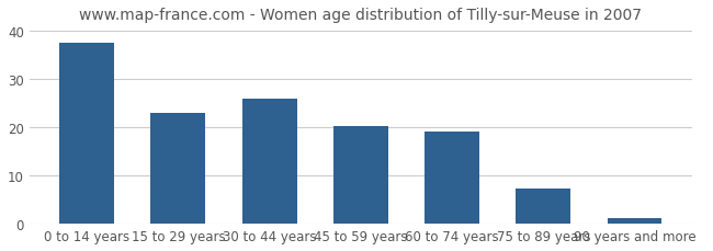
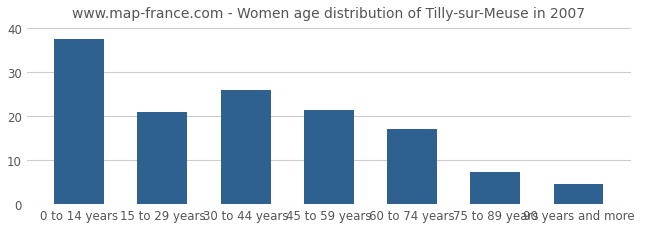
15 to 29 years: 23.0 -> 21.0
45 to 59 years: 20.2 -> 21.5
60 to 74 years: 19.2 -> 17.0
90 years and more: 1.2 -> 4.5
